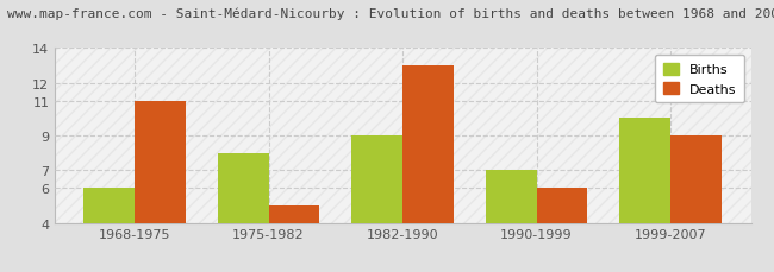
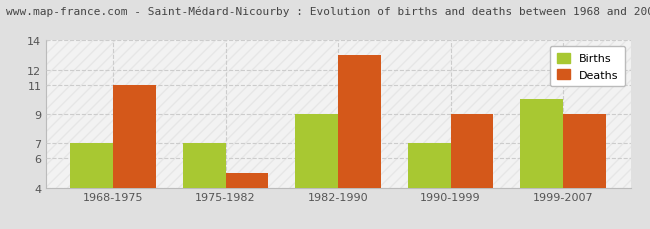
Births/1968-1975: 6 -> 7
Births/1975-1982: 8 -> 7
Deaths/1990-1999: 6 -> 9
